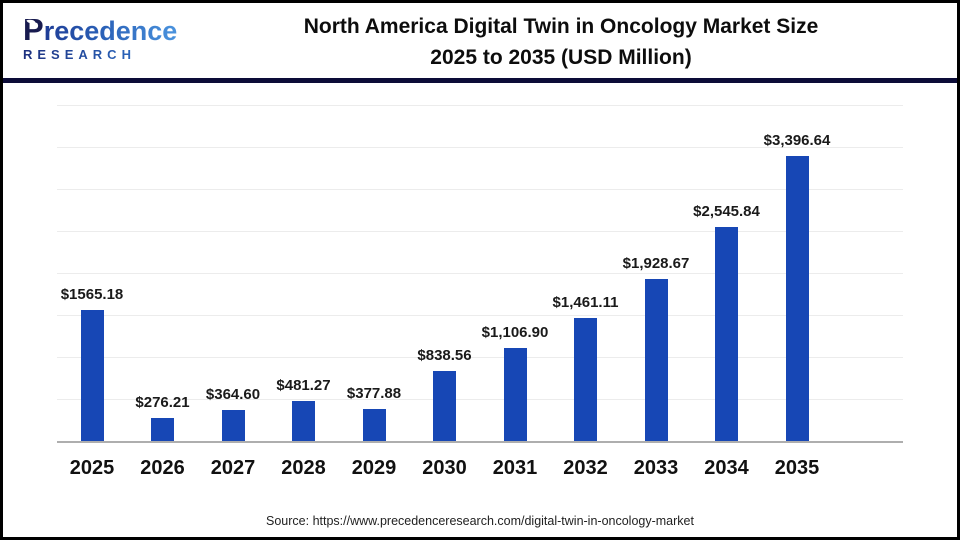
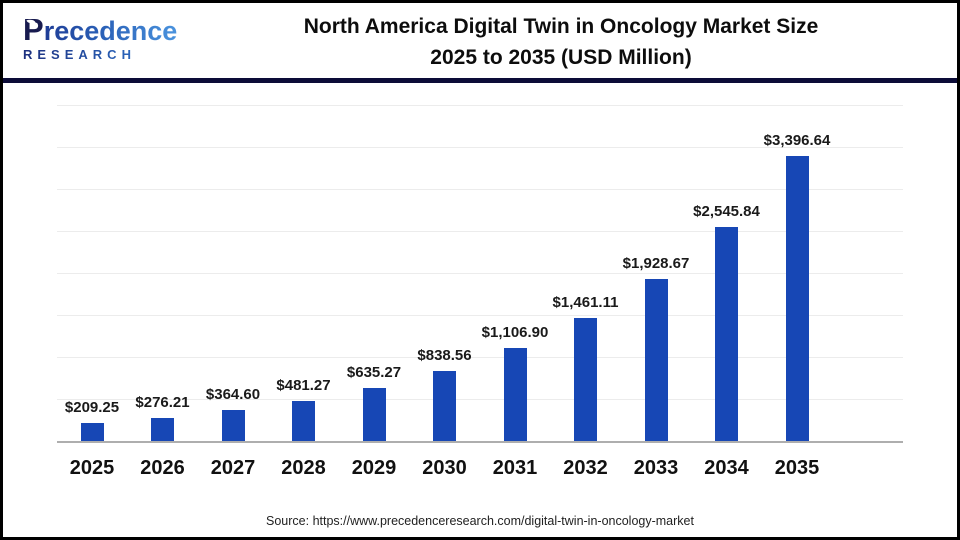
2025: $1565.18 -> $209.25
2029: $377.88 -> $635.27
